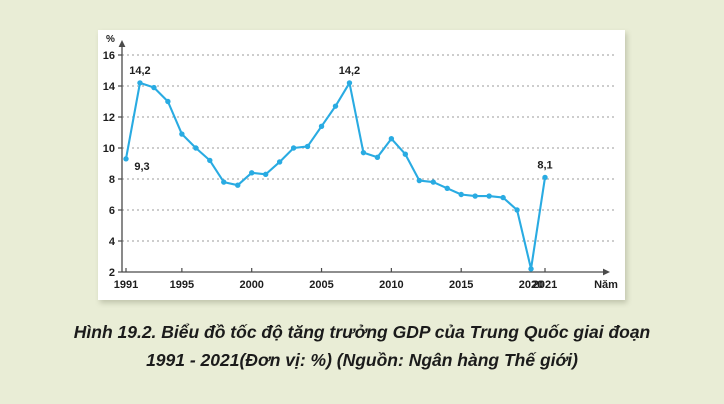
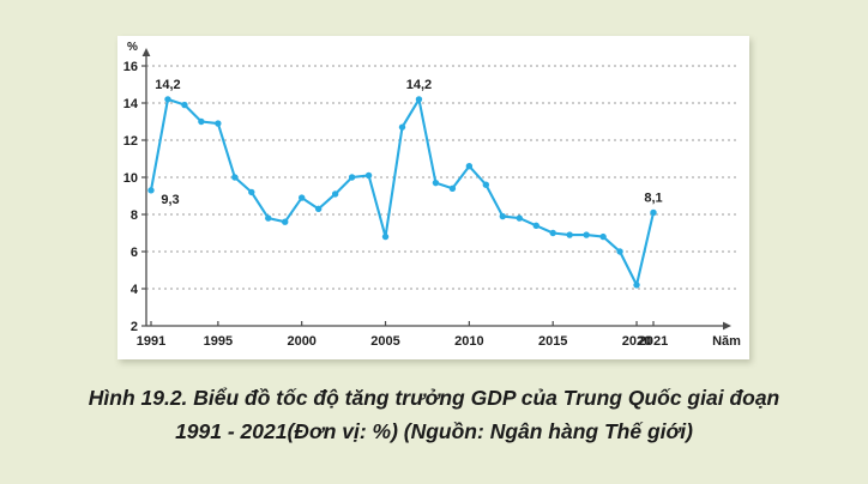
1995: 10.9 -> 12.9
2000: 8.4 -> 8.9
2005: 11.4 -> 6.8
2020: 2.2 -> 4.2
